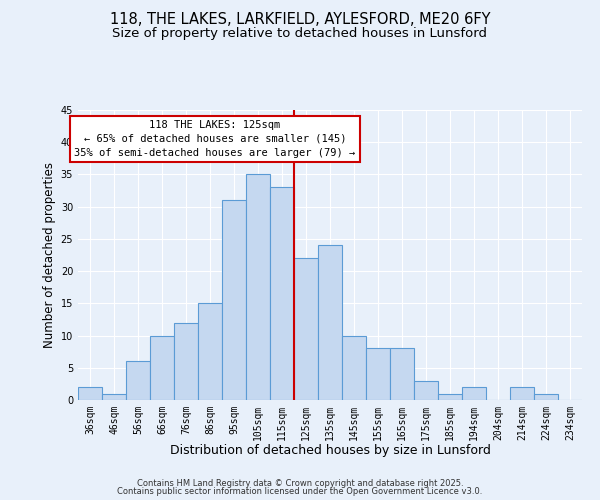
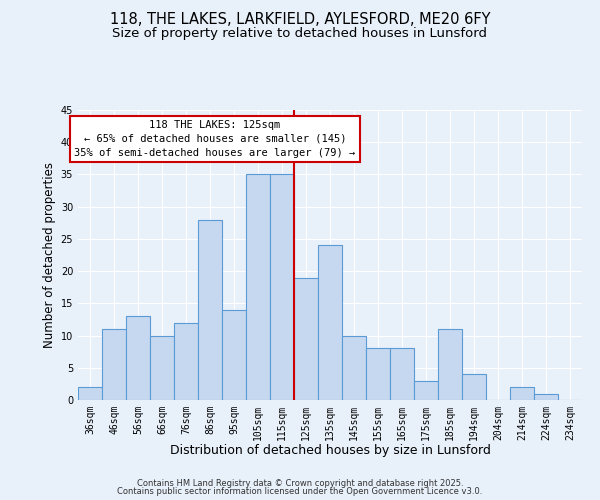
46sqm: 1 -> 11
56sqm: 6 -> 13
86sqm: 15 -> 28
95sqm: 31 -> 14
115sqm: 33 -> 35
125sqm: 22 -> 19
185sqm: 1 -> 11
194sqm: 2 -> 4
